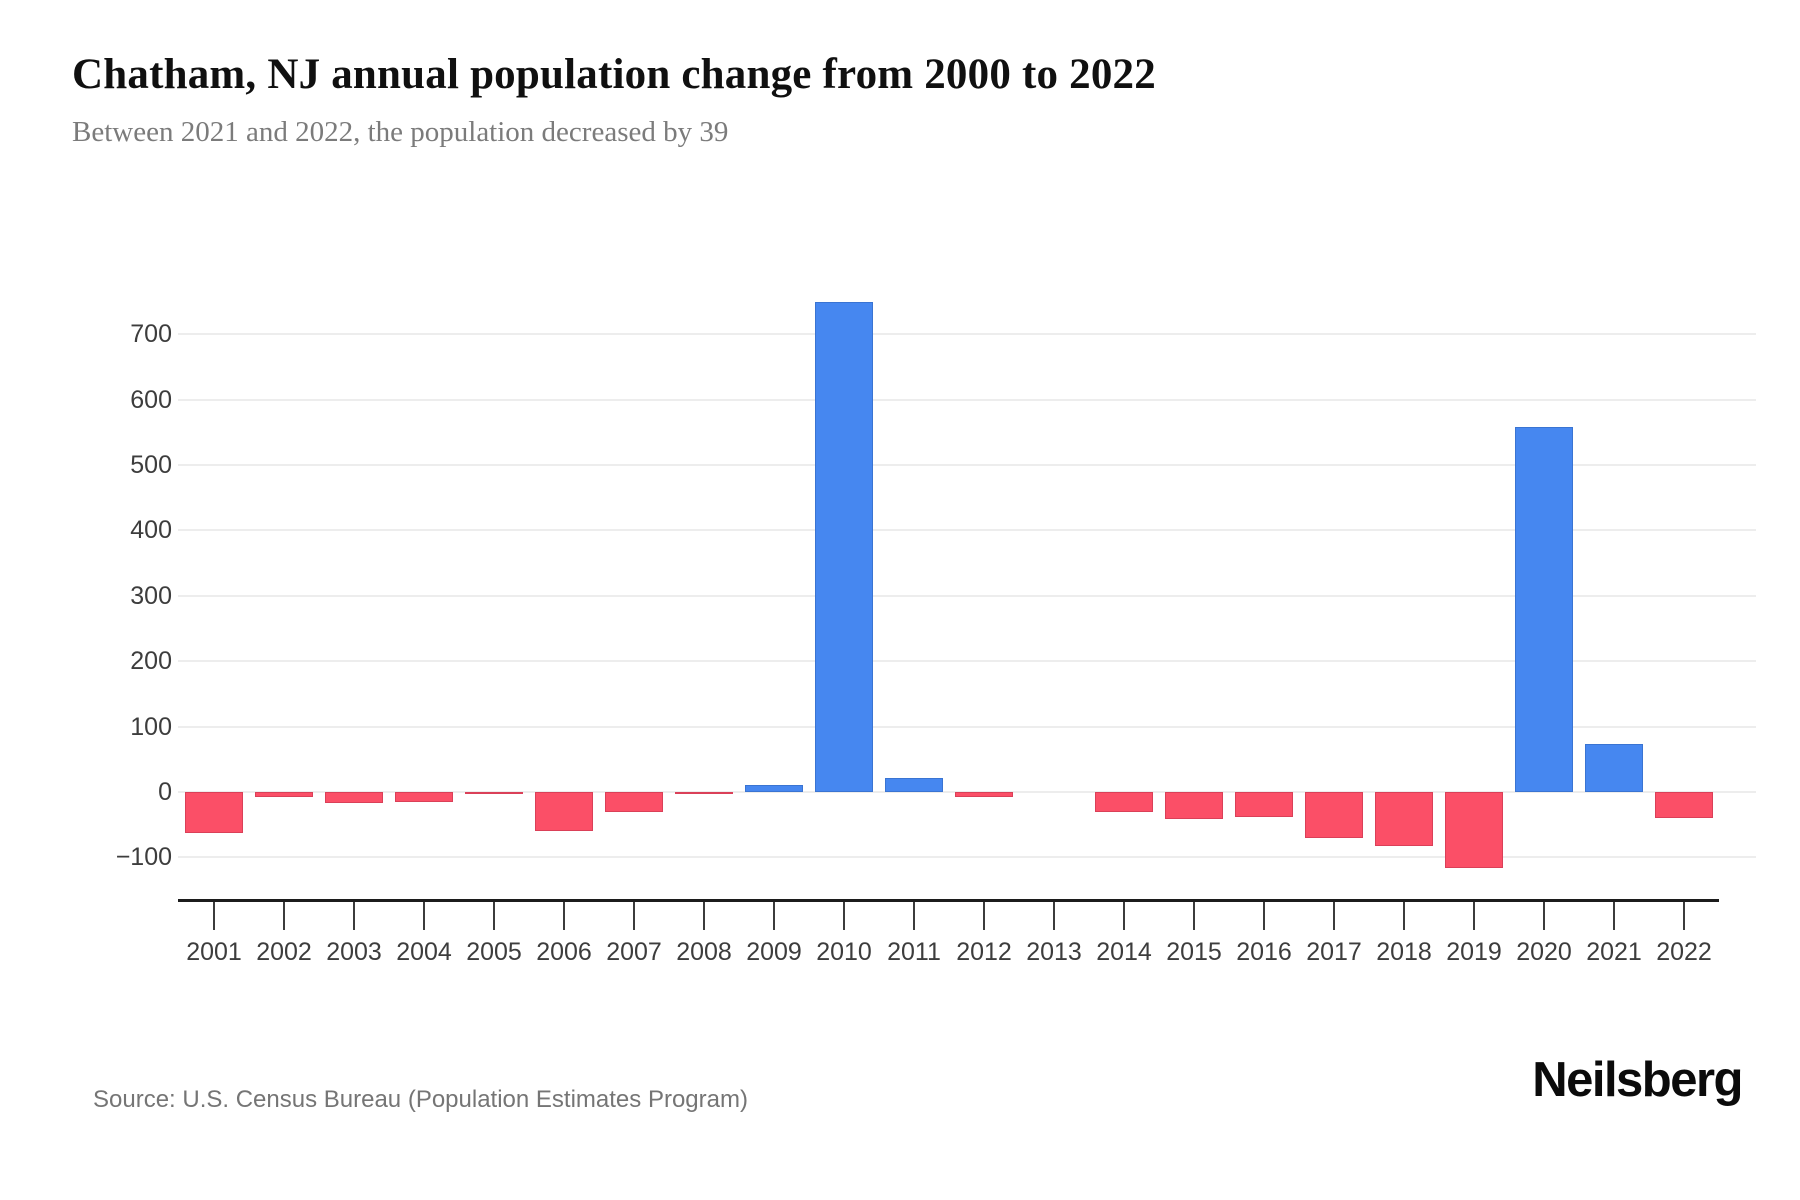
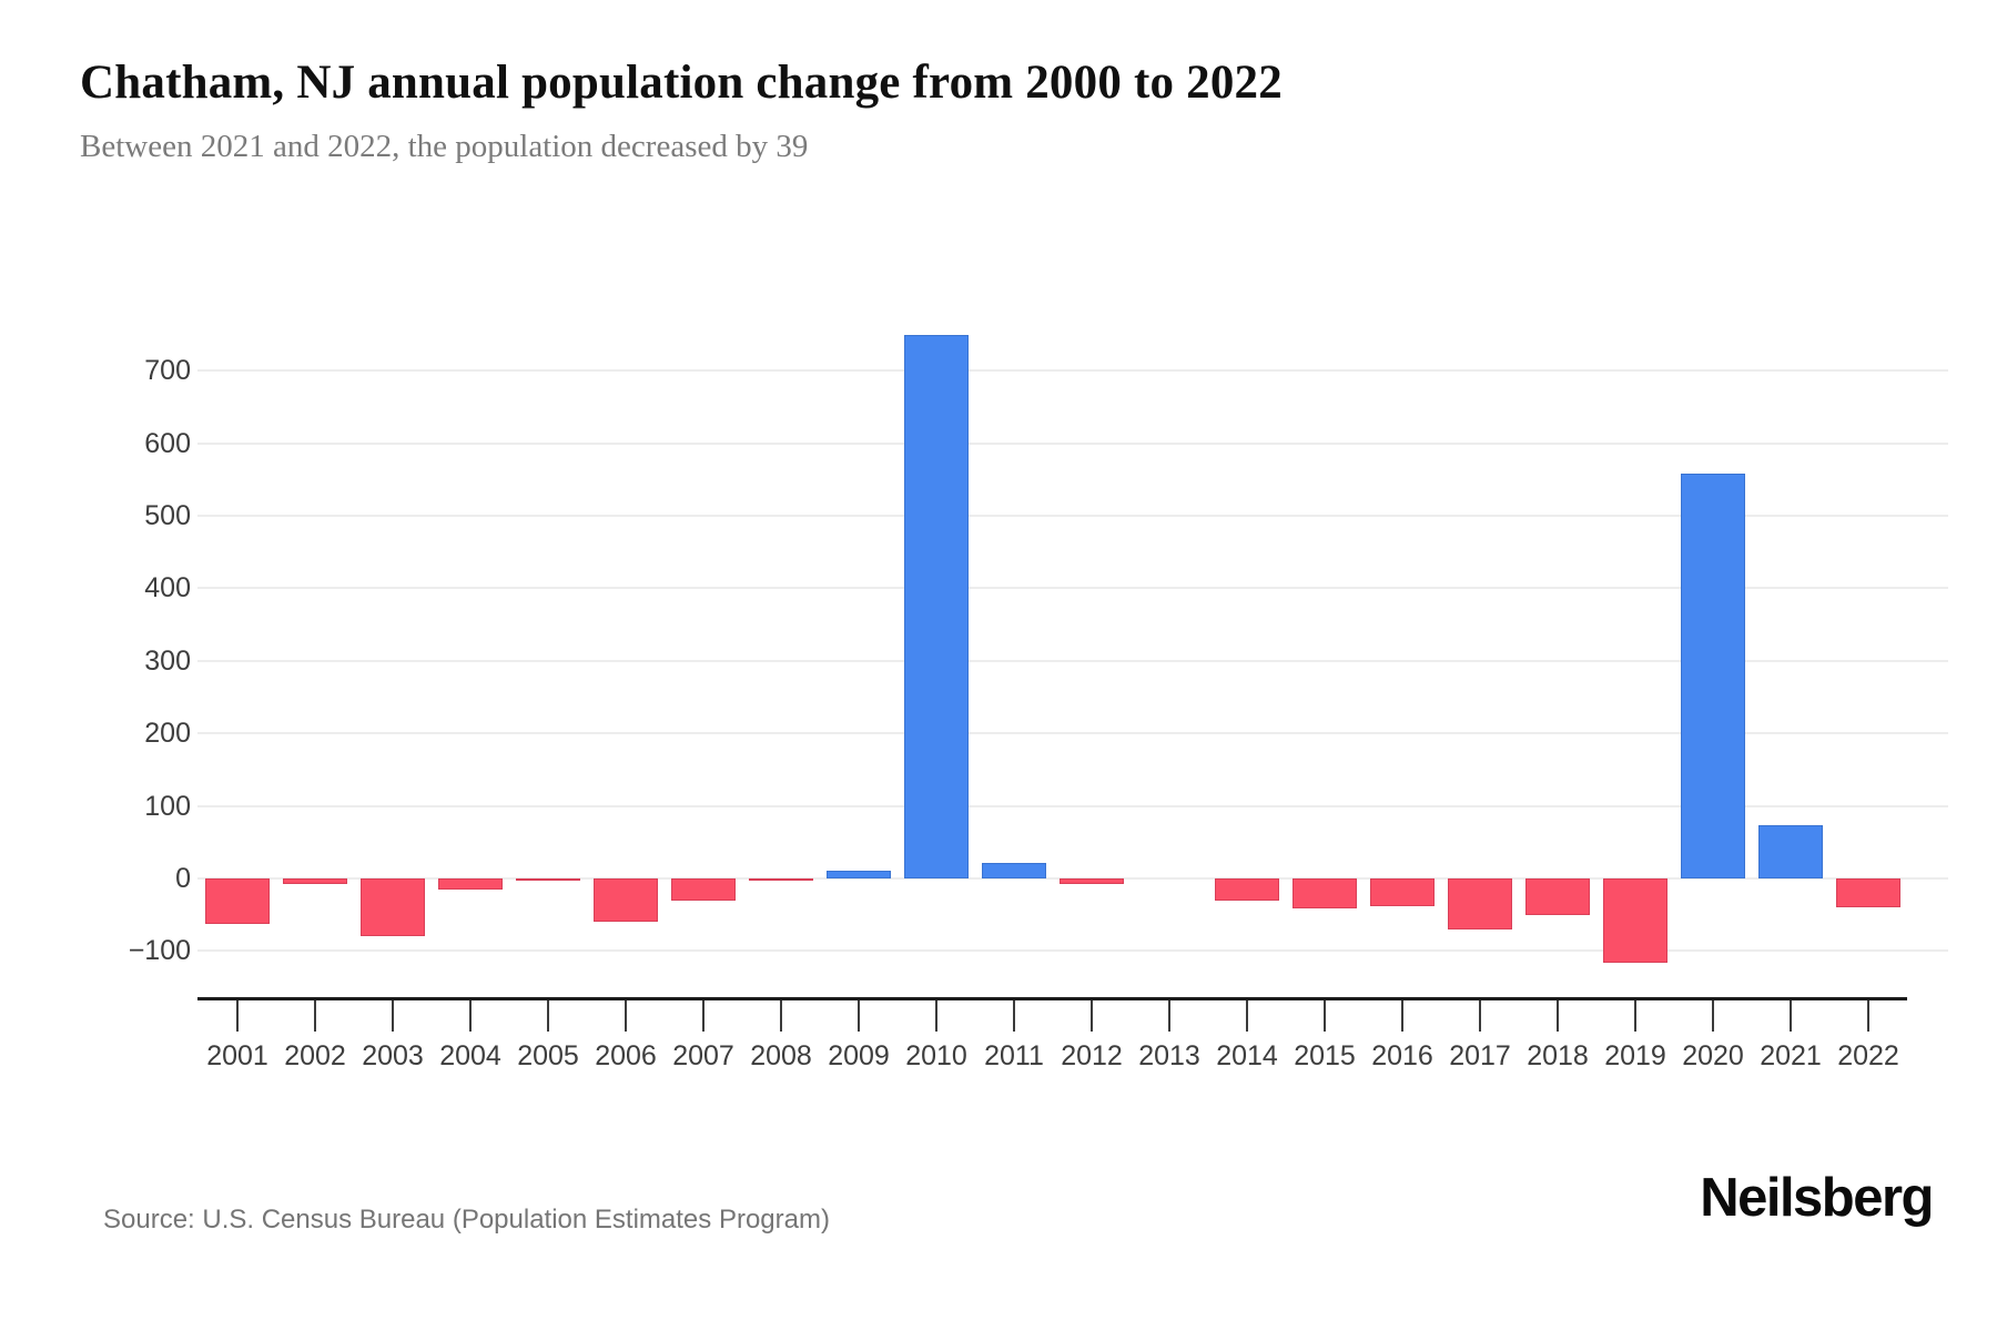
2003: -20 -> -80
2018: -80 -> -50
